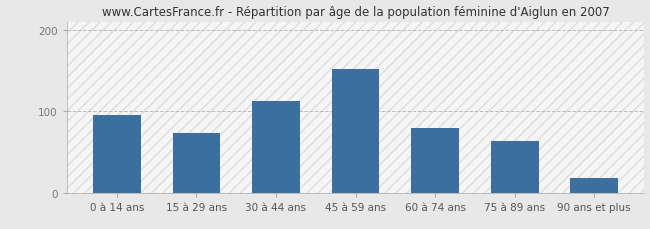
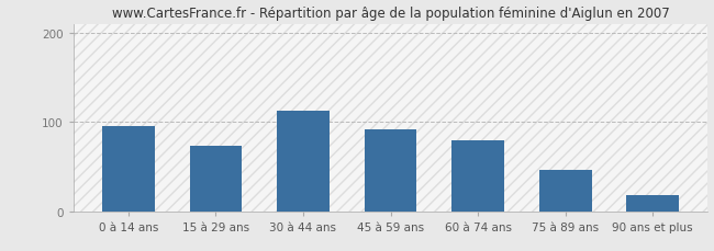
45 à 59 ans: 152 -> 92
75 à 89 ans: 63 -> 46
